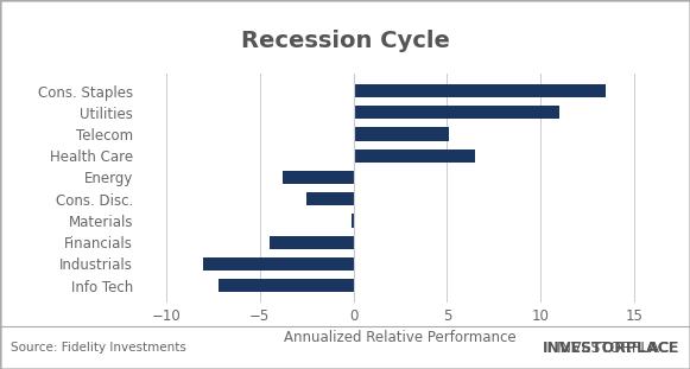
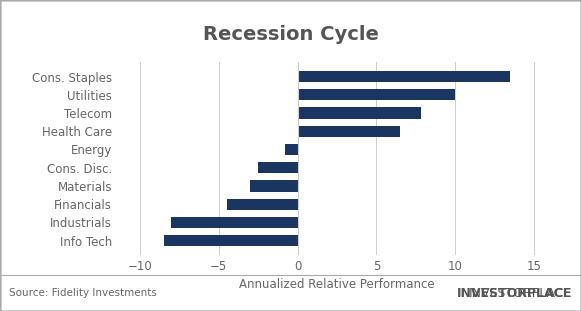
Utilities: 11.0 -> 10.0
Telecom: 5.1 -> 7.8
Energy: -3.8 -> -0.8
Materials: -0.1 -> -3.0
Info Tech: -7.2 -> -8.5
